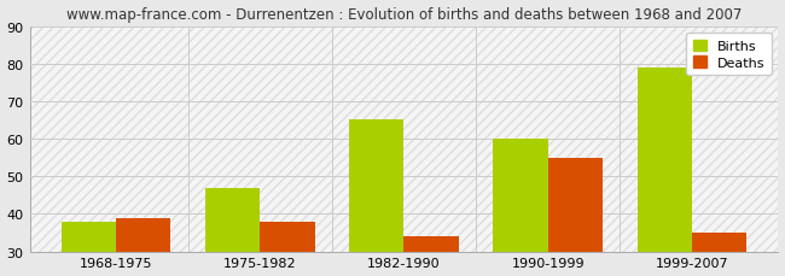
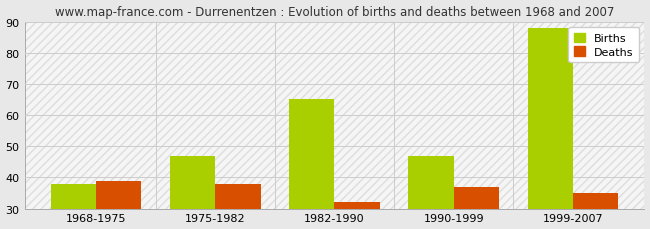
Deaths/1982-1990: 34 -> 32
Births/1990-1999: 60 -> 47
Deaths/1990-1999: 55 -> 37
Births/1999-2007: 79 -> 88
